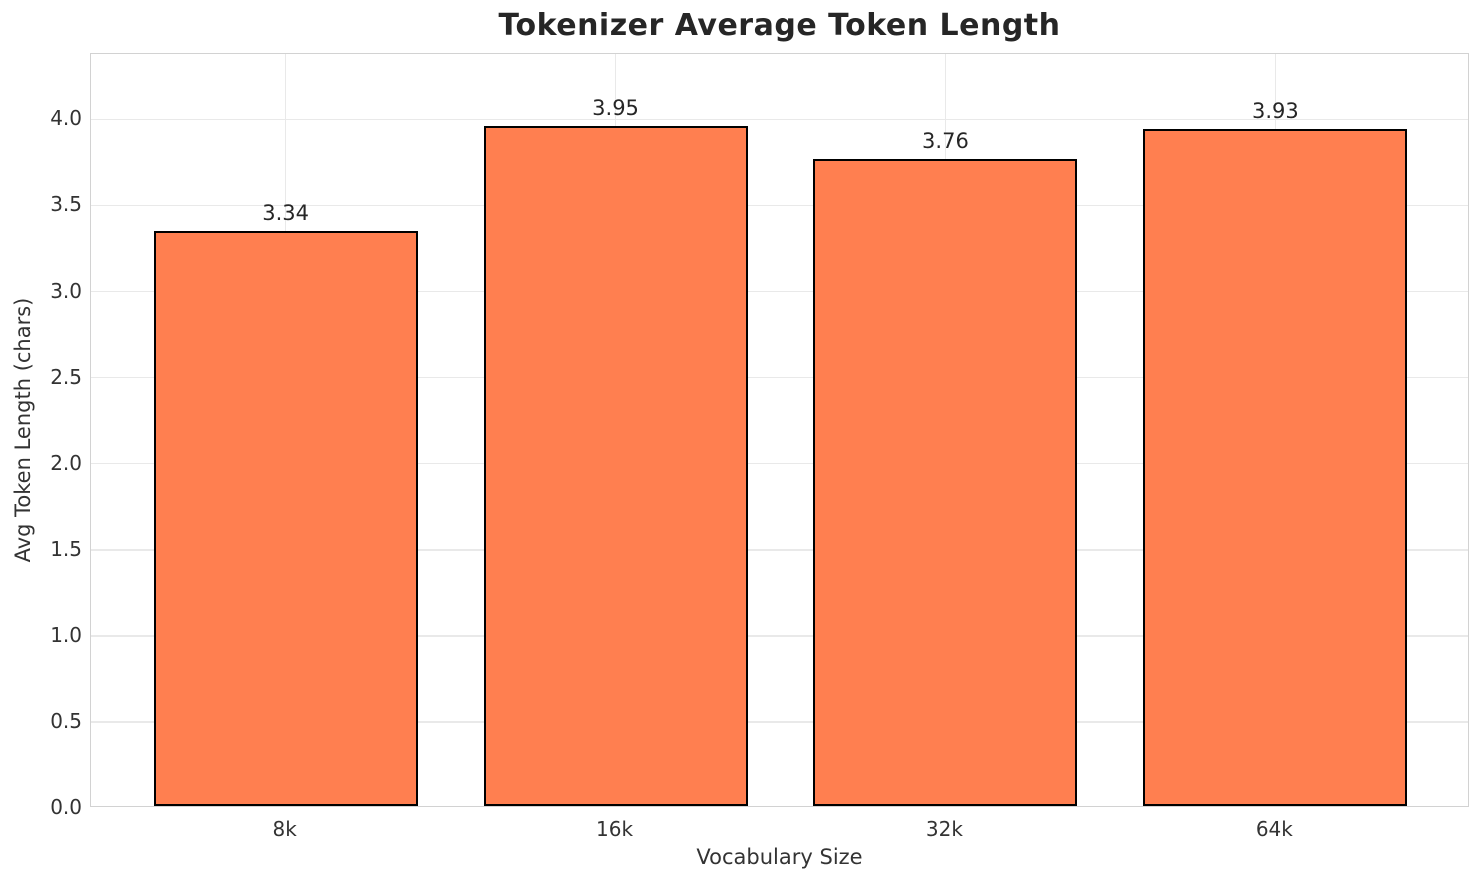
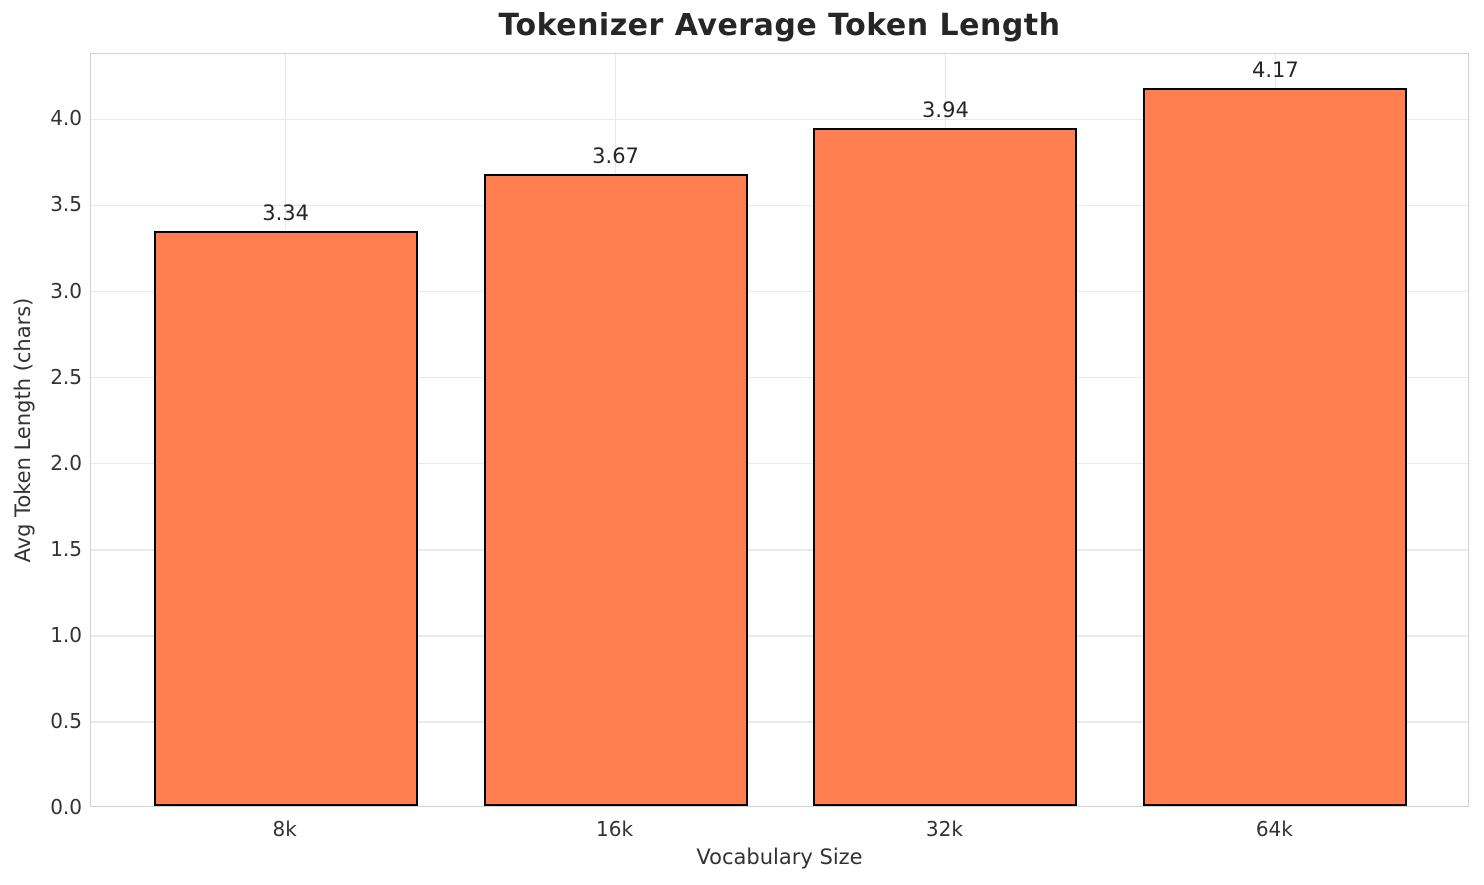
16k: 3.95 -> 3.67
32k: 3.76 -> 3.94
64k: 3.93 -> 4.17
